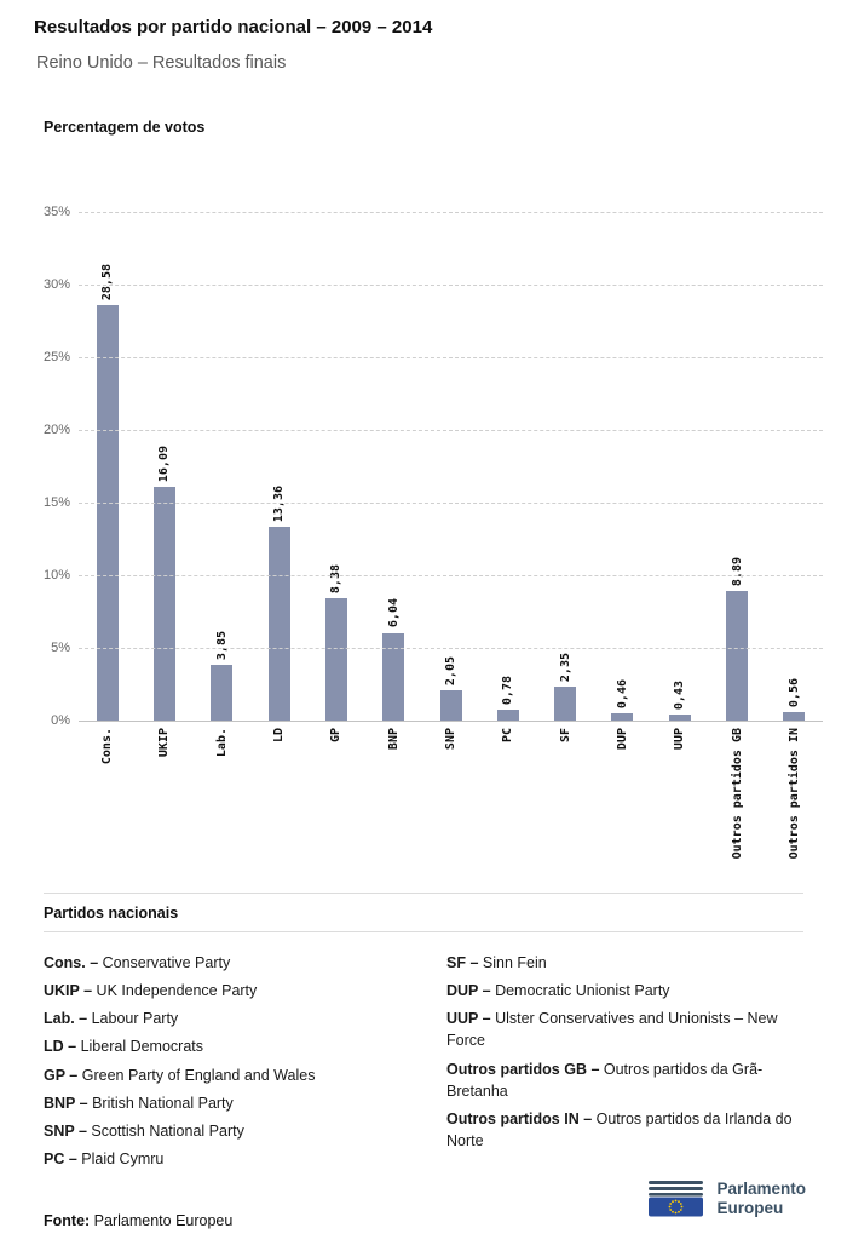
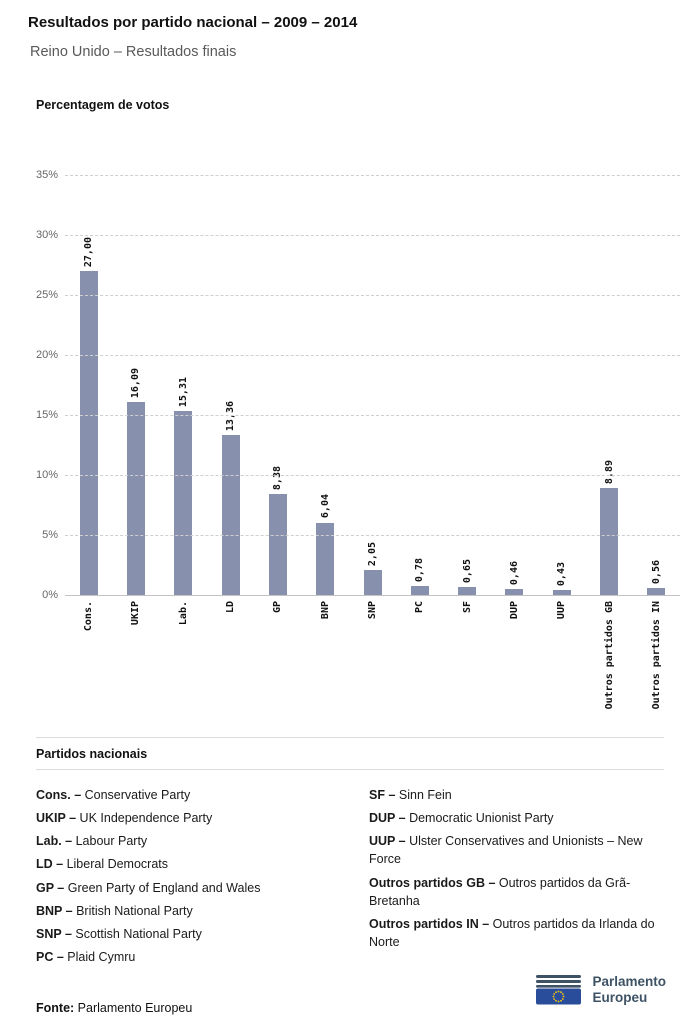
Cons.: 28,58 -> 27,00
Lab.: 3,85 -> 15,31
SF: 2,35 -> 0,65
